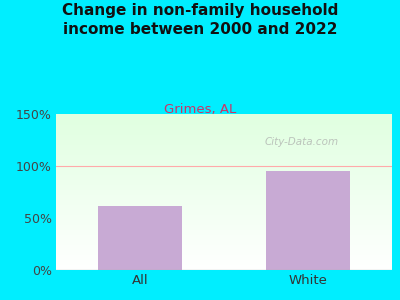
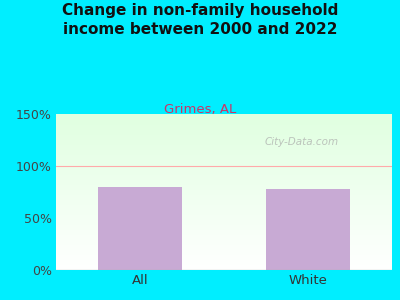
All: 62% -> 80%
White: 95% -> 78%
